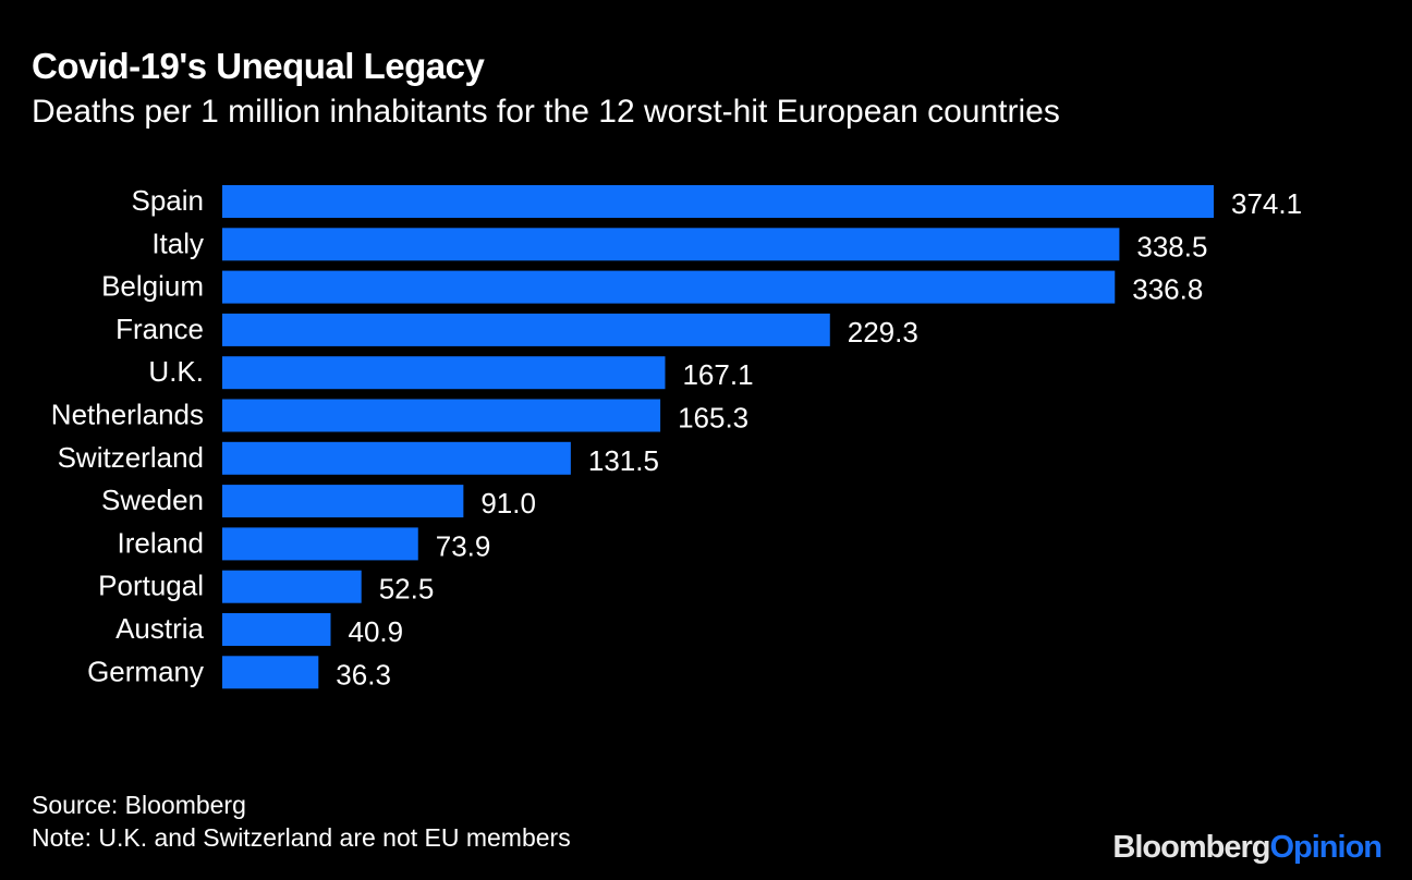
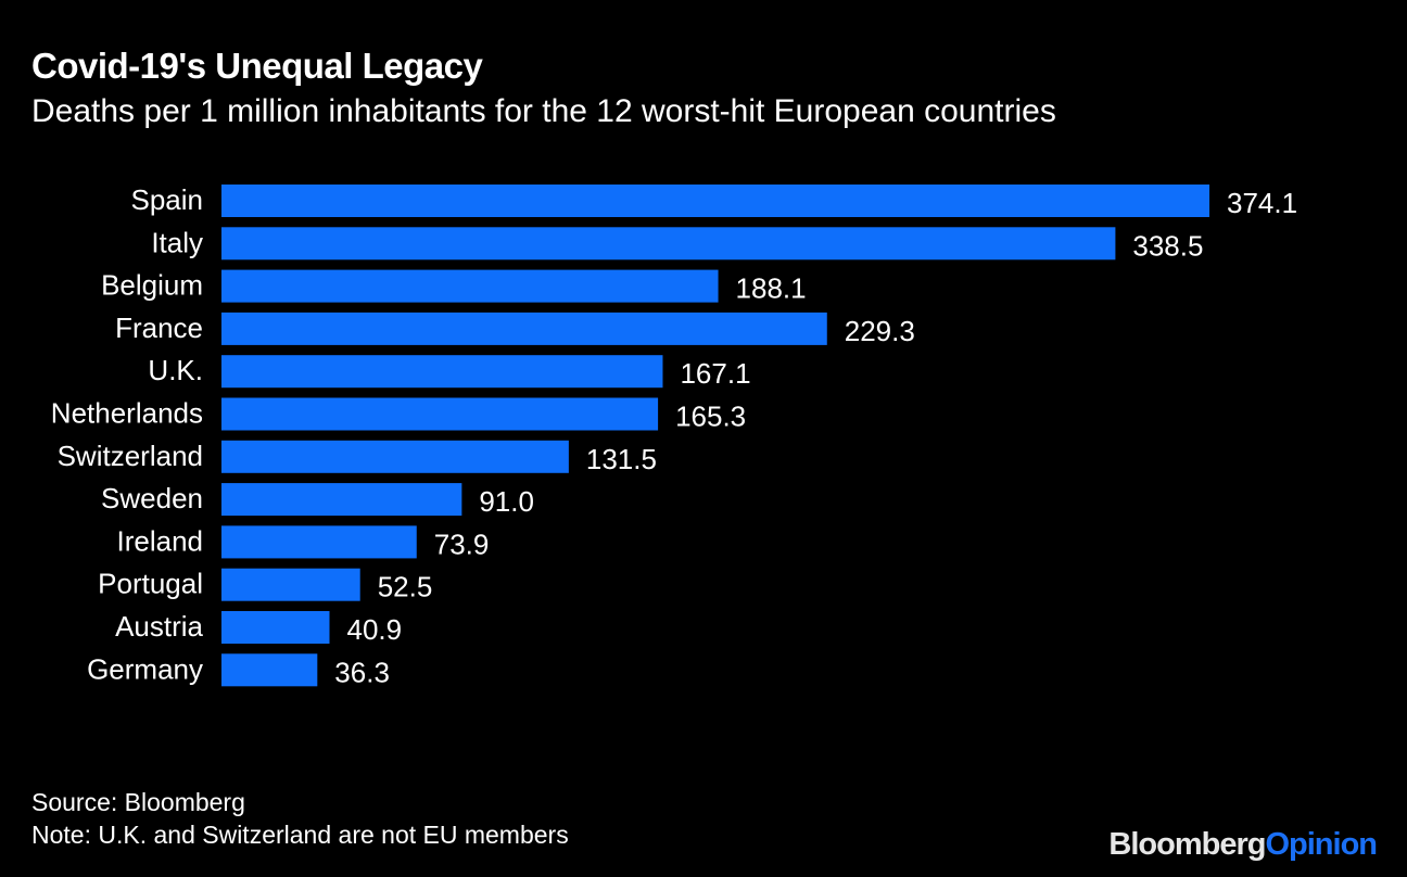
Belgium: 336.8 -> 188.1
